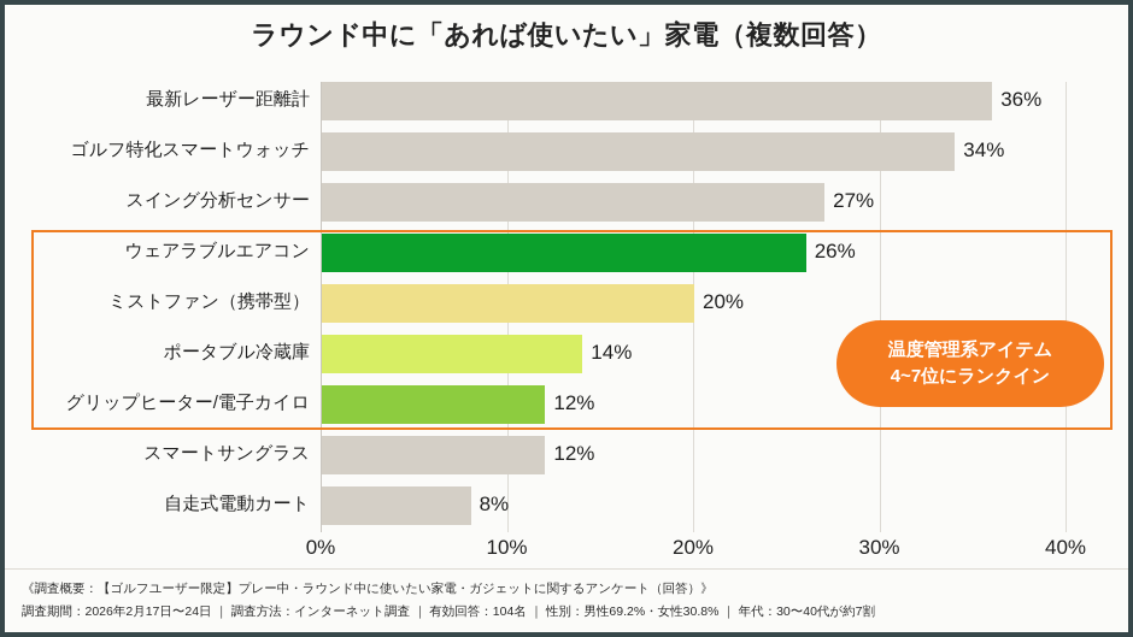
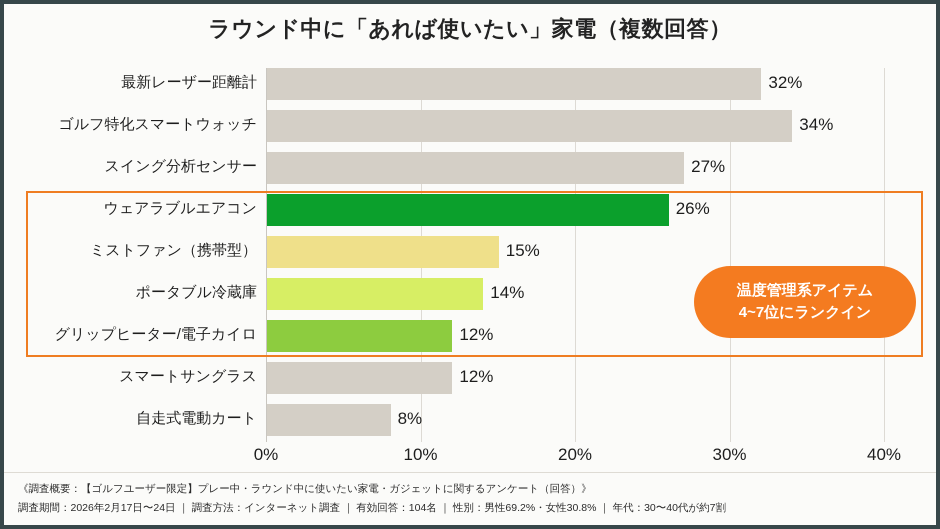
最新レーザー距離計: 36% -> 32%
ミストファン（携帯型）: 20% -> 15%
